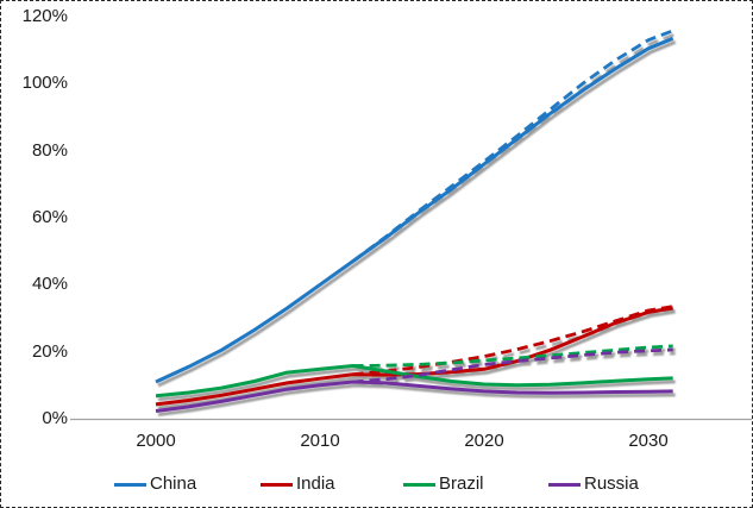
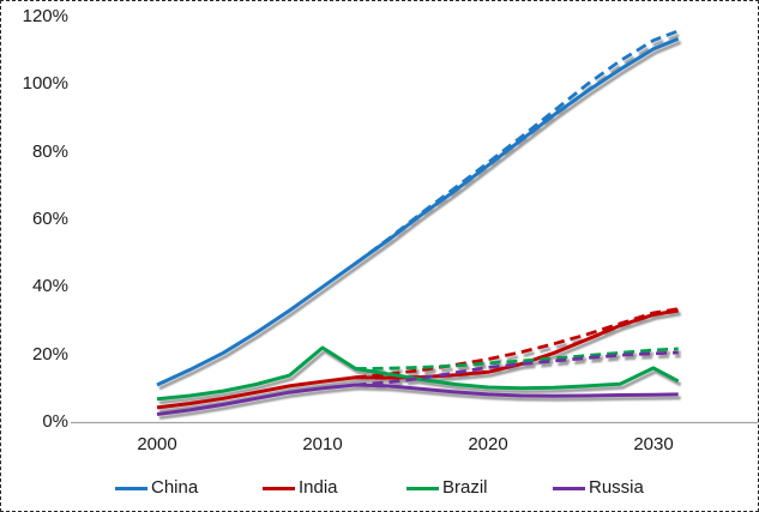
Brazil/2010: 15% -> 22%
Brazil/2030: 12% -> 16%
